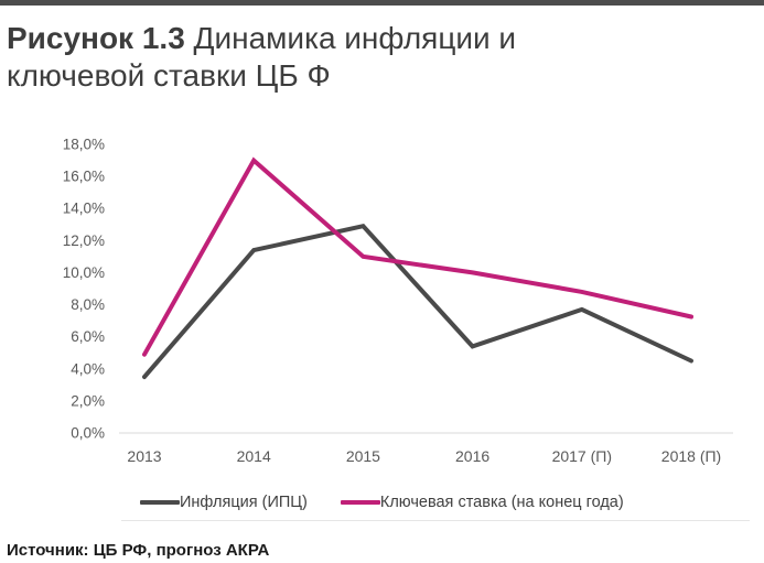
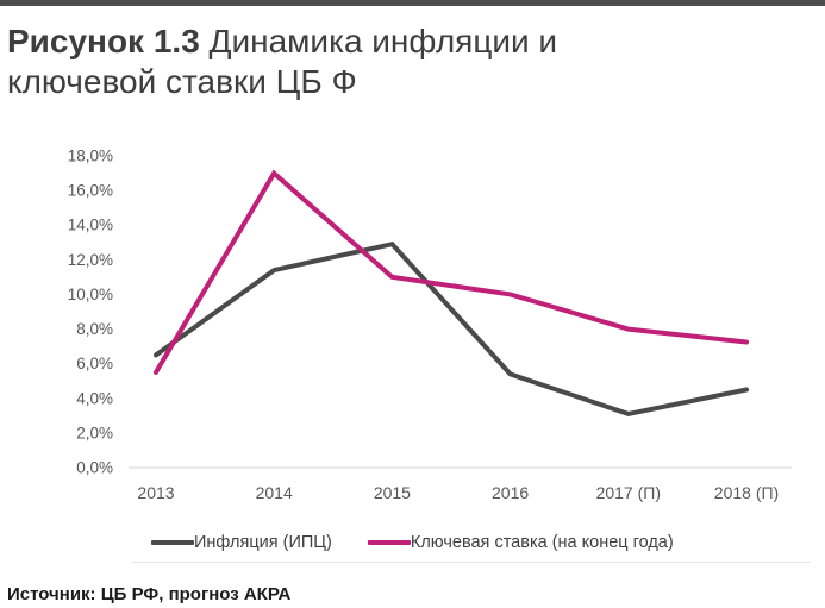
Инфляция (ИПЦ)/2013: 3,5% -> 6,5%
Ключевая ставка (на конец года)/2013: 4,9% -> 5,5%
Инфляция (ИПЦ)/2017 (П): 7,7% -> 3,1%
Ключевая ставка (на конец года)/2017 (П): 8,8% -> 8,0%
